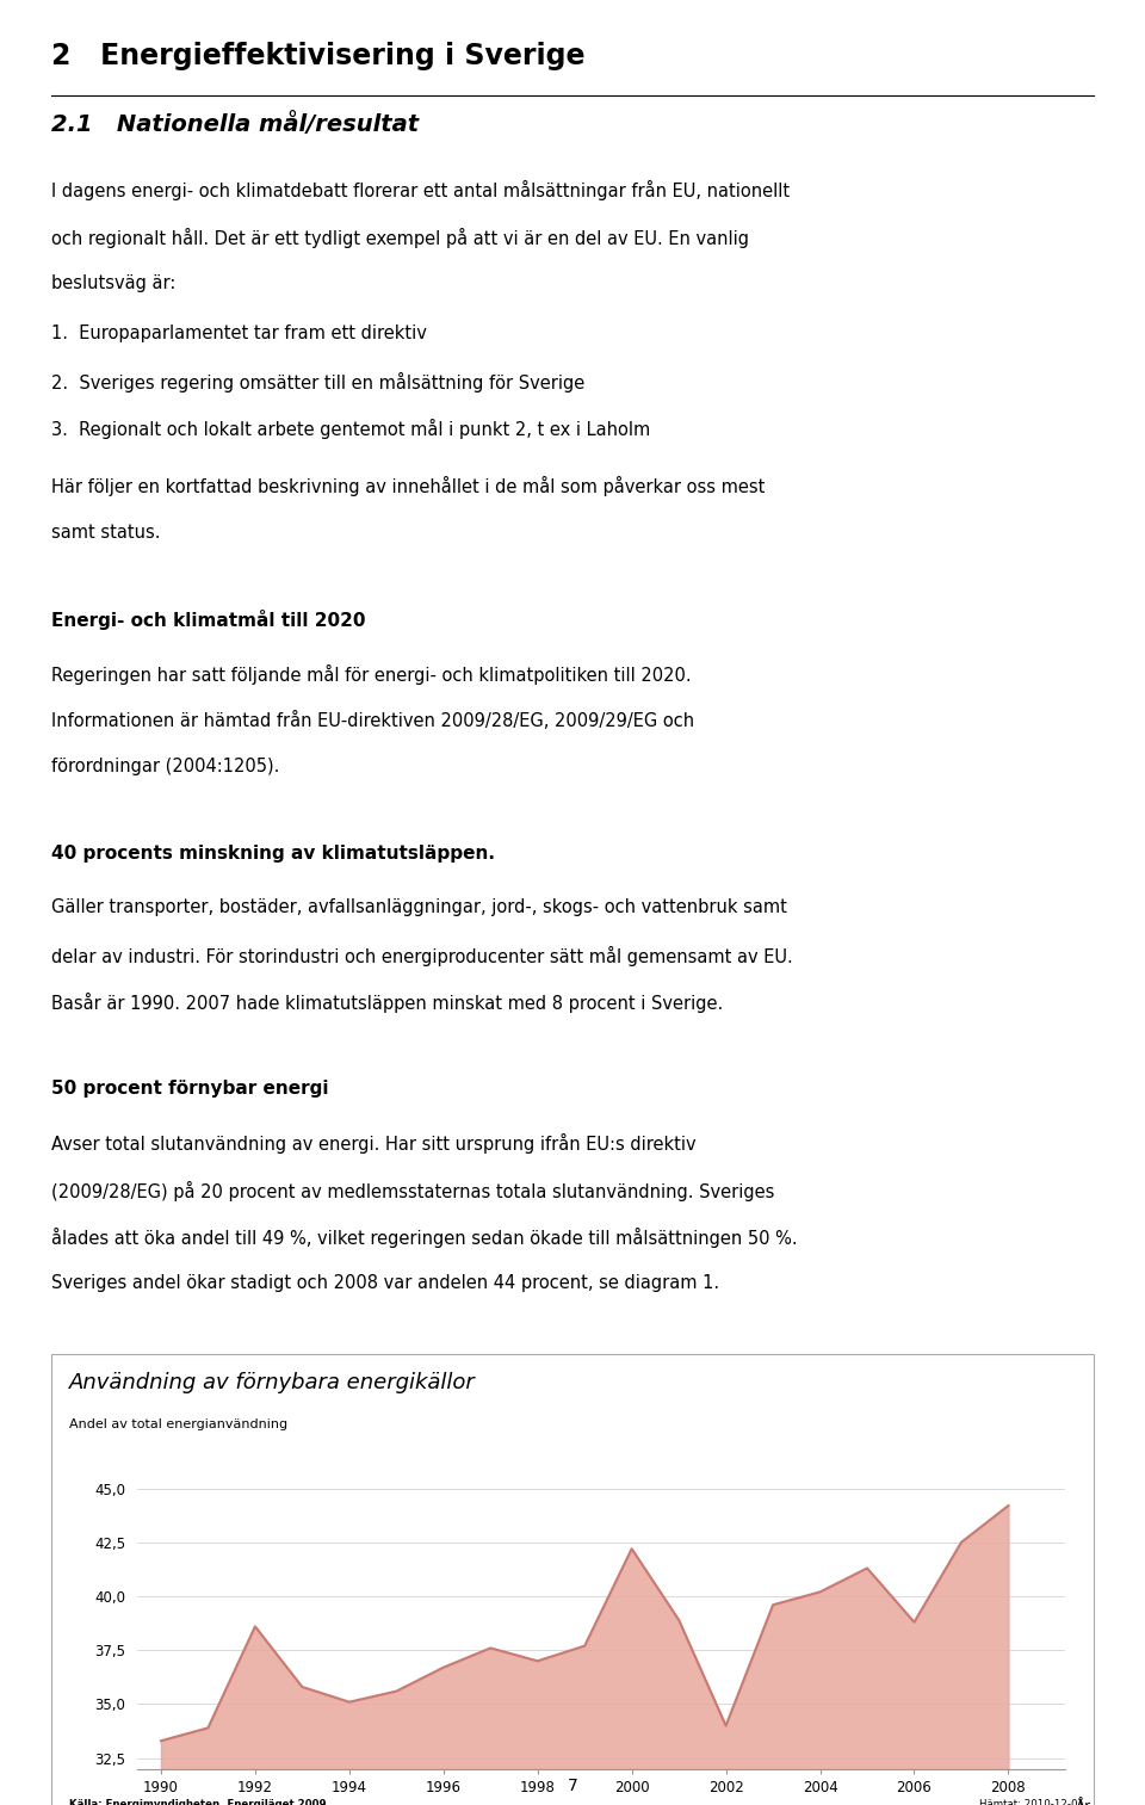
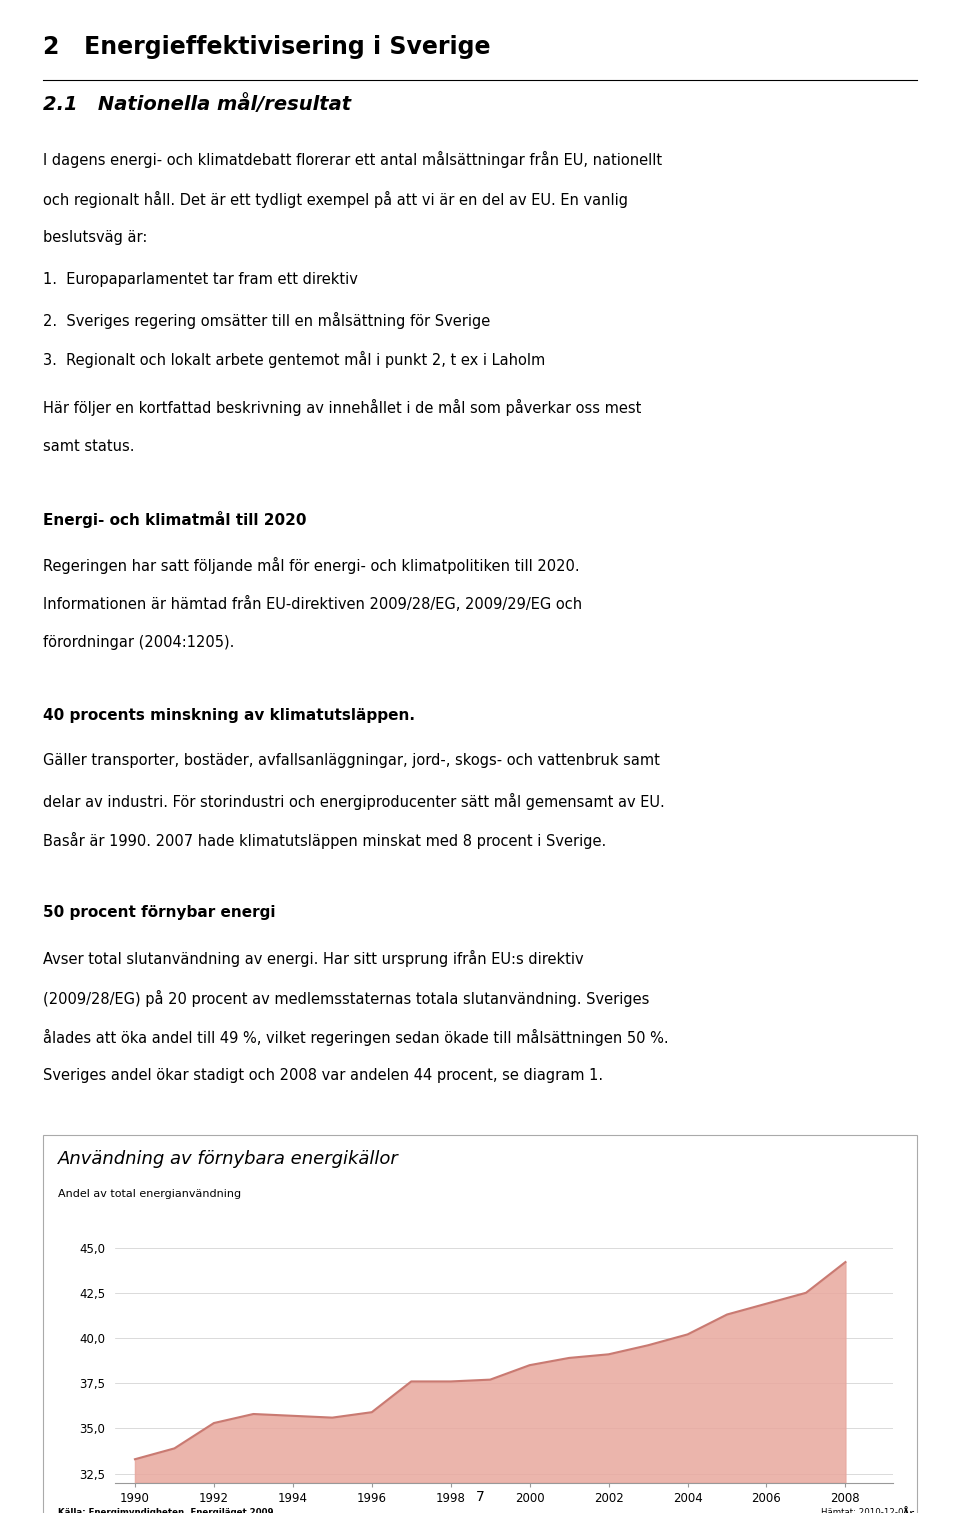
1992: 38,6 -> 35,3
1994: 35,1 -> 35,7
1996: 36,7 -> 35,9
1998: 37,0 -> 37,6
2000: 42,2 -> 38,5
2002: 34,0 -> 39,1
2006: 38,8 -> 41,9
